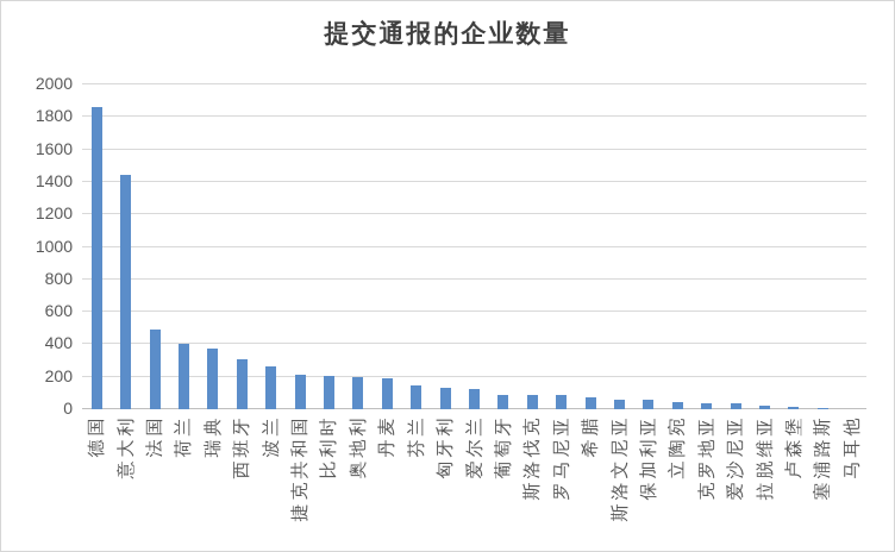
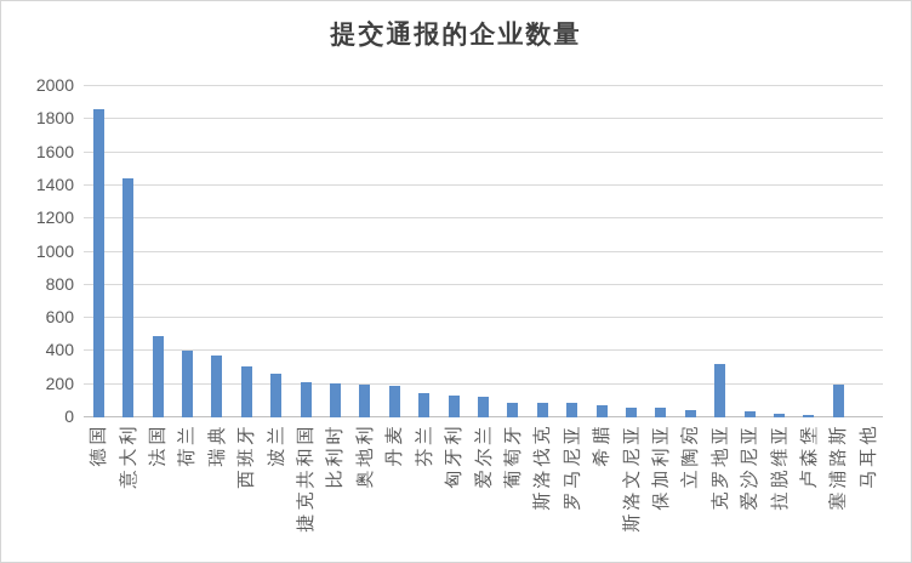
克罗地亚: 40 -> 320
塞浦路斯: 10 -> 200
